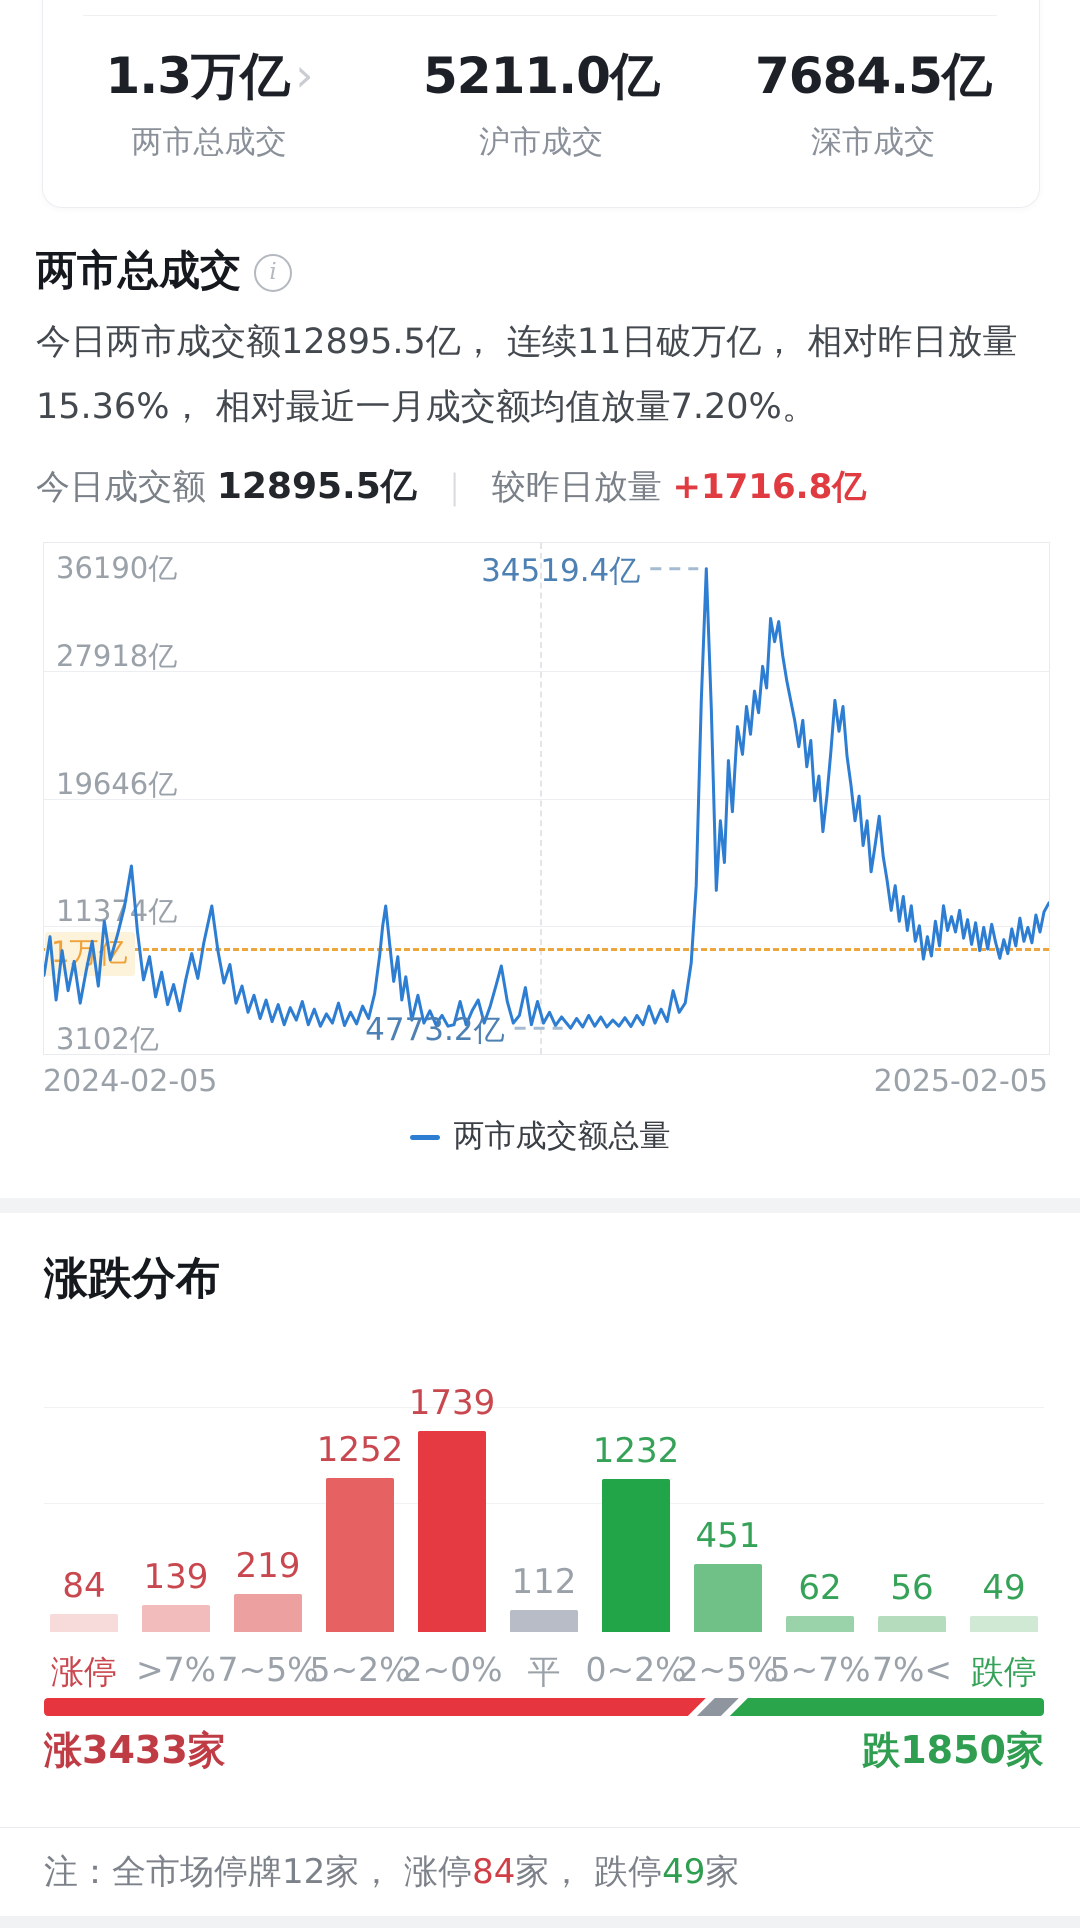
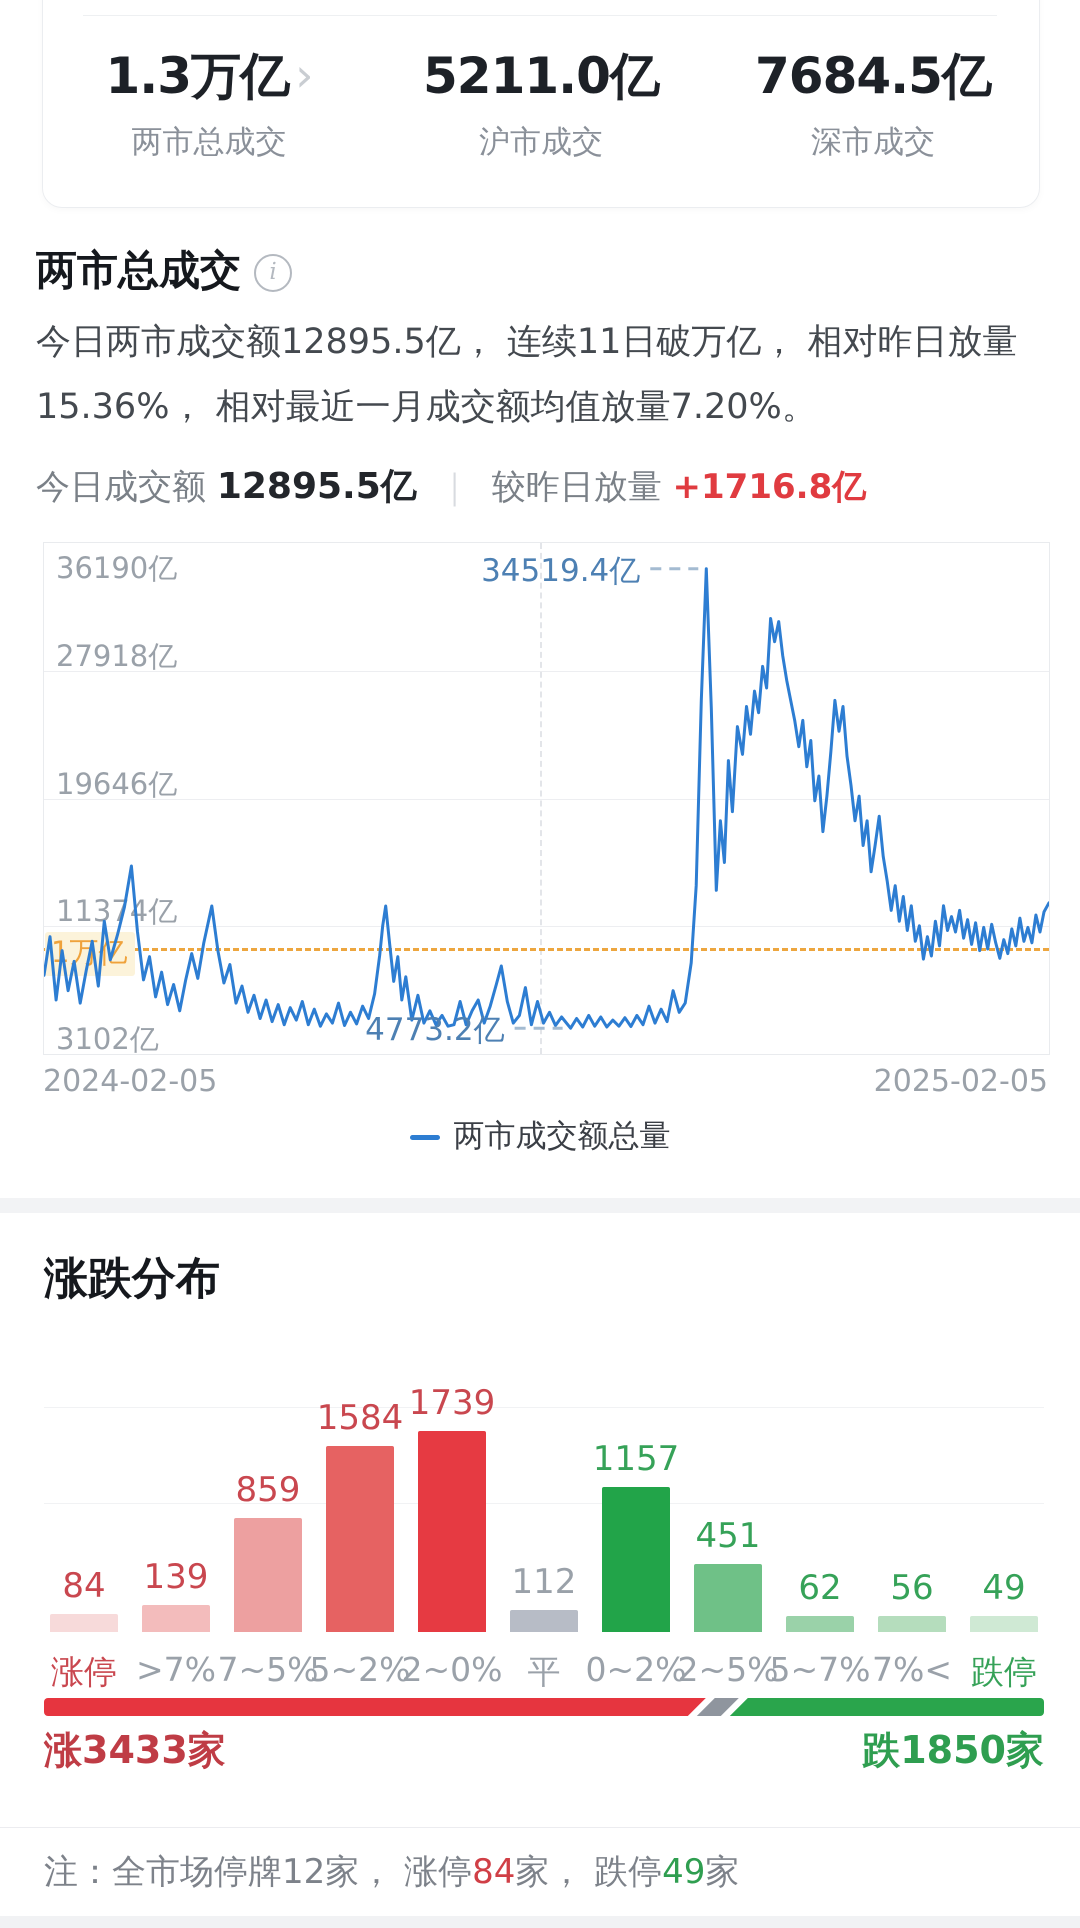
涨跌分布/7~5%: 219 -> 859
涨跌分布/5~2%: 1252 -> 1584
涨跌分布/0~2%: 1232 -> 1157
